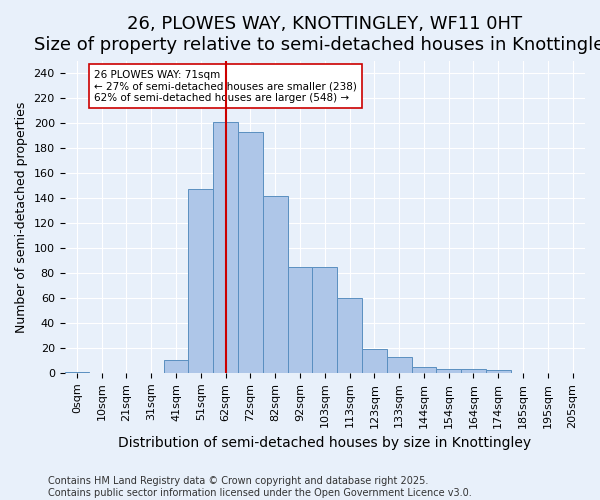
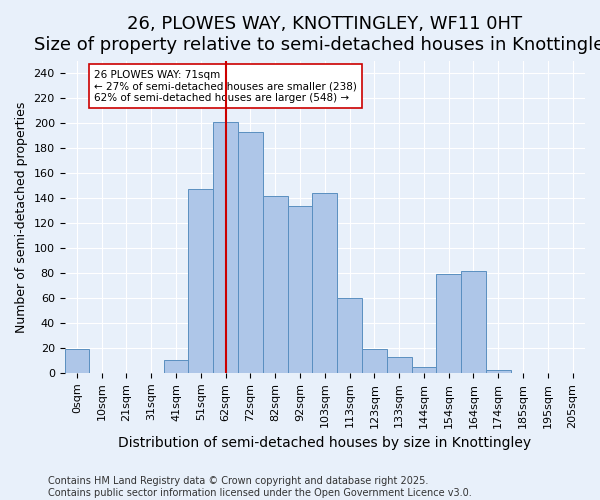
0sqm: 1 -> 19
92sqm: 85 -> 134
103sqm: 85 -> 144
154sqm: 3 -> 79
164sqm: 3 -> 82
